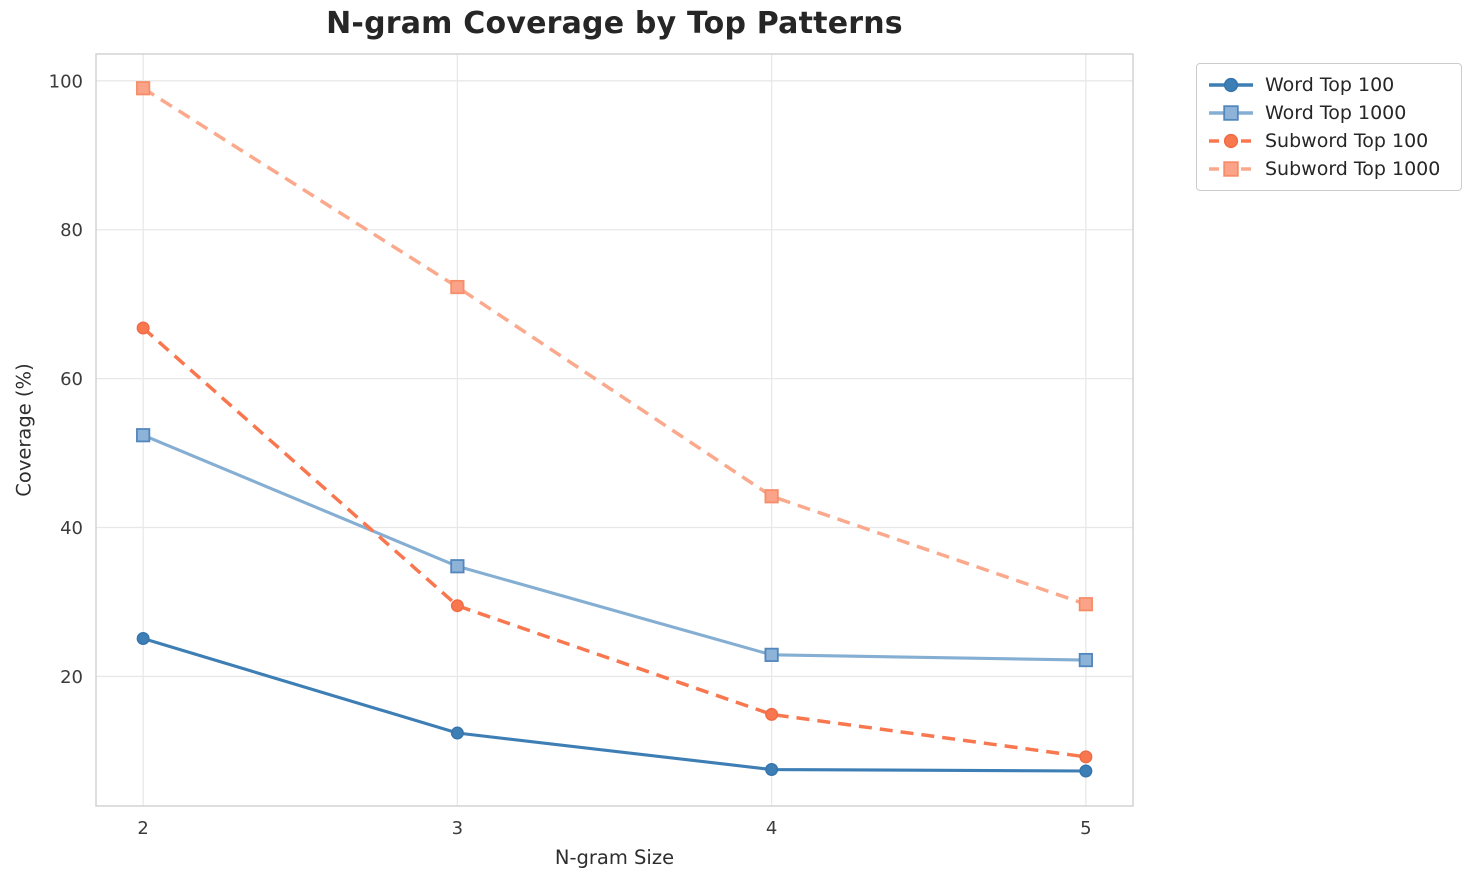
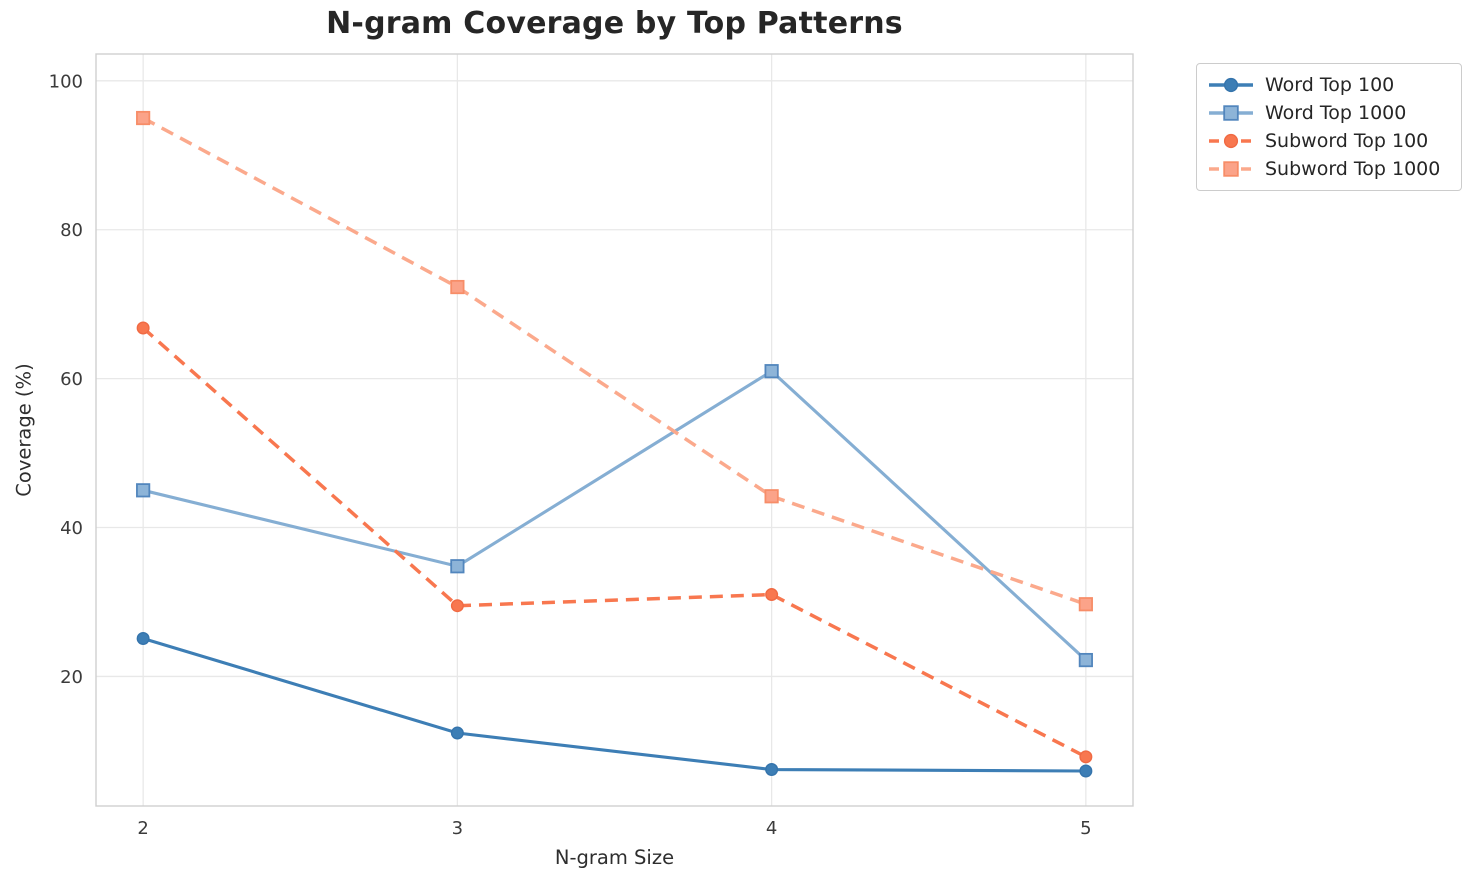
Word Top 1000/2: 52 -> 45
Subword Top 1000/2: 99 -> 95
Word Top 1000/4: 23 -> 61
Subword Top 100/4: 15 -> 31
